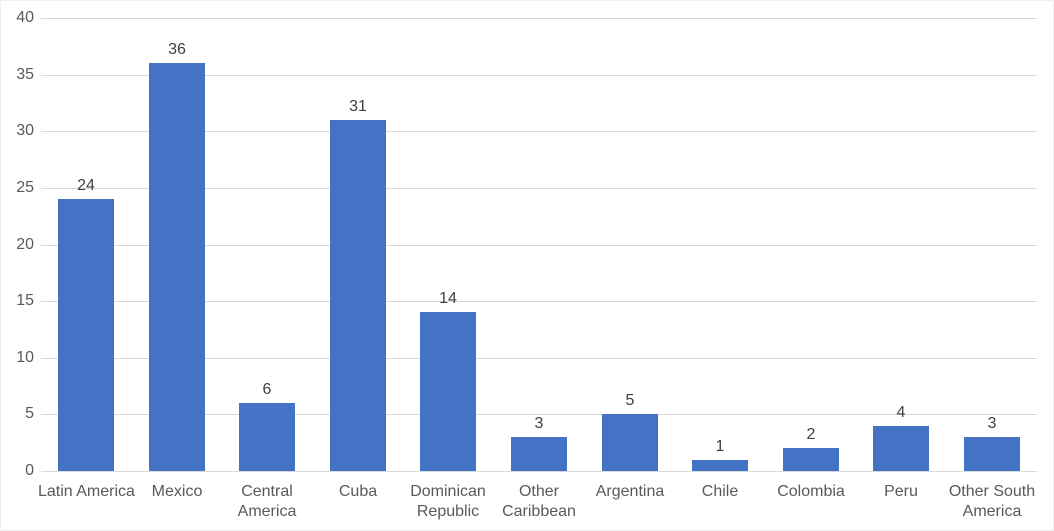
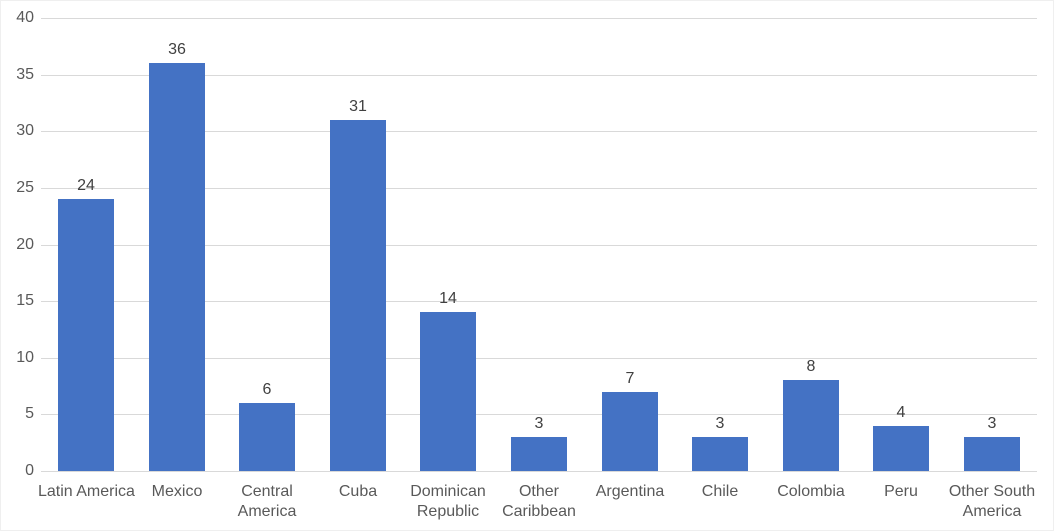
Argentina: 5 -> 7
Chile: 1 -> 3
Colombia: 2 -> 8
